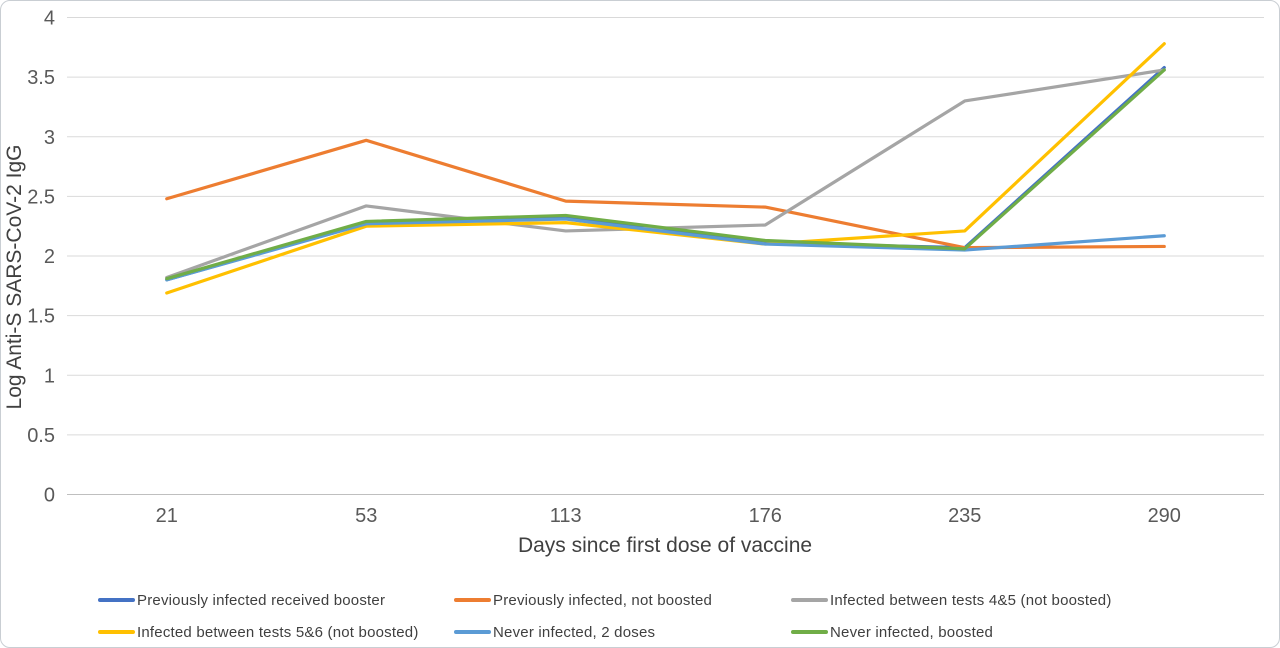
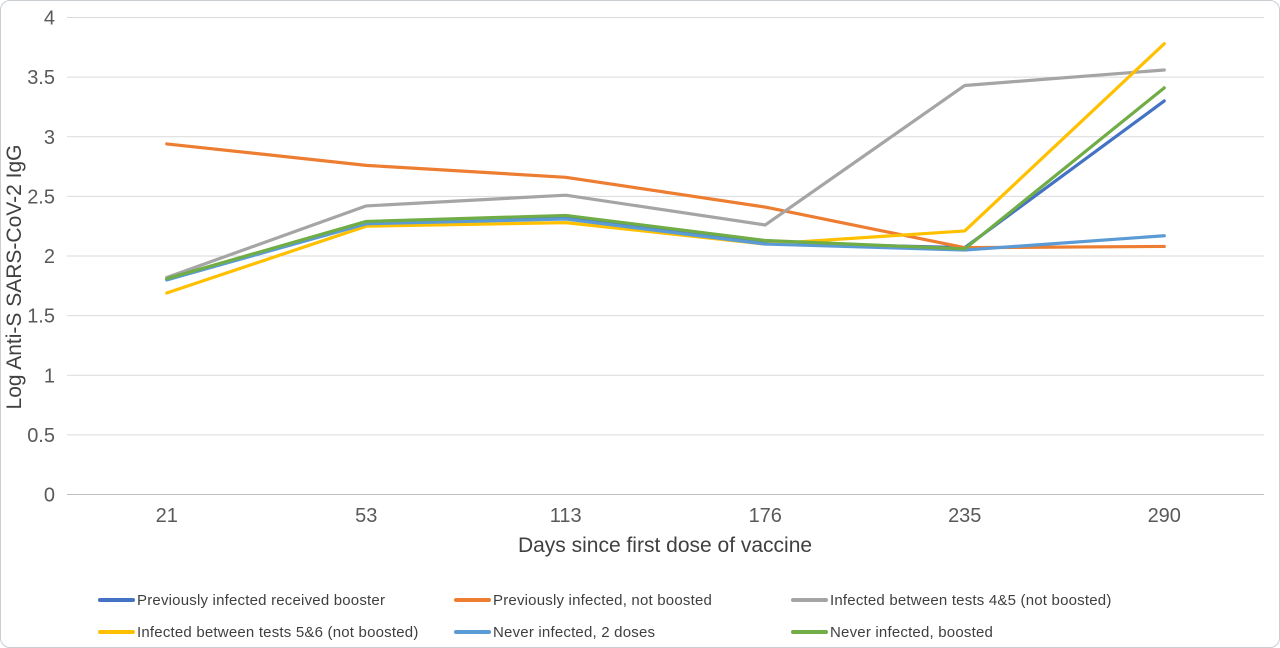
Previously infected, not boosted/21: 2.48 -> 2.94
Previously infected, not boosted/53: 2.97 -> 2.76
Previously infected, not boosted/113: 2.46 -> 2.66
Infected between tests 4&5 (not boosted)/113: 2.21 -> 2.51
Infected between tests 4&5 (not boosted)/235: 3.30 -> 3.43
Previously infected received booster/290: 3.58 -> 3.30
Never infected, boosted/290: 3.56 -> 3.41
